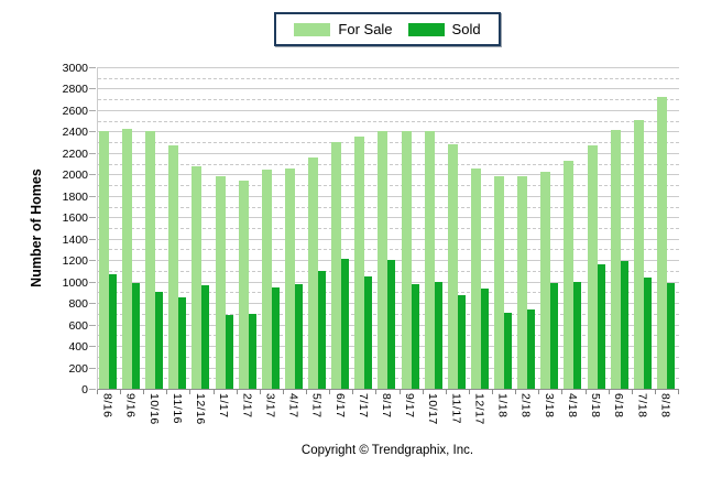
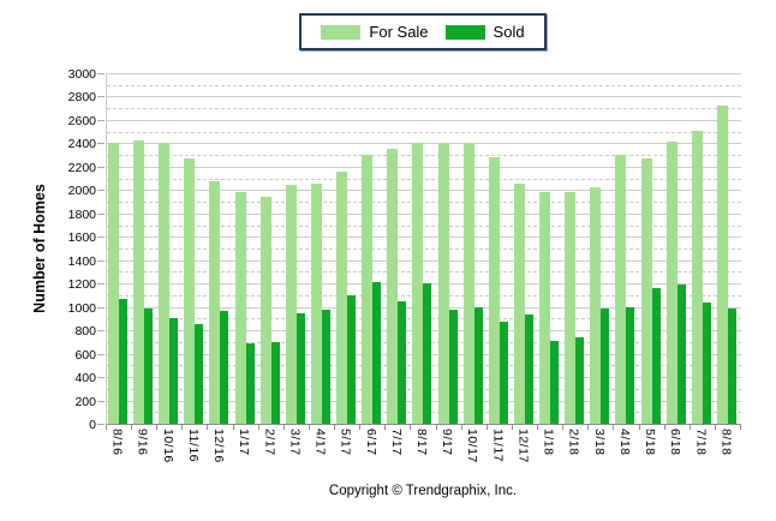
For Sale/4/18: 2100 -> 2300
